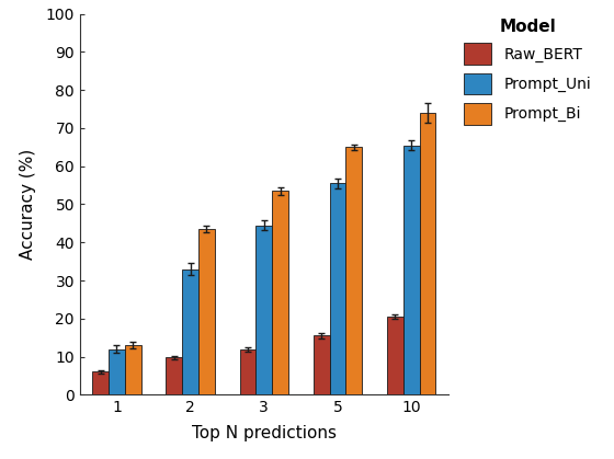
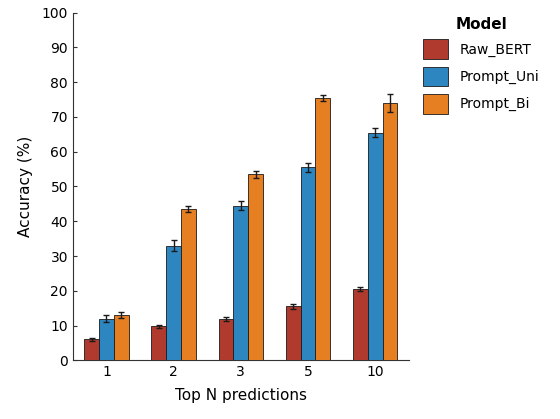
Prompt_Bi/5: 65.0 -> 75.5
